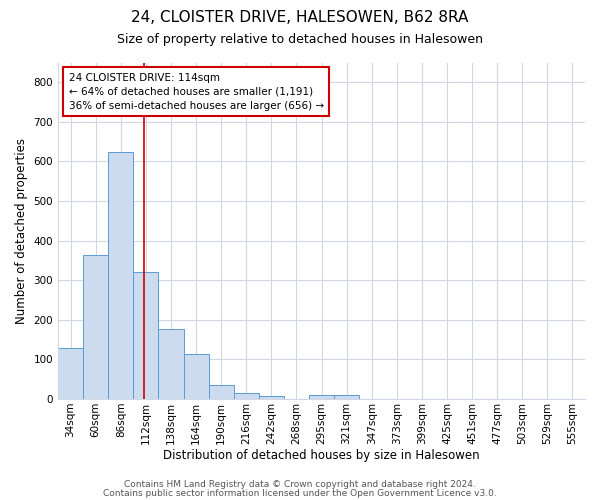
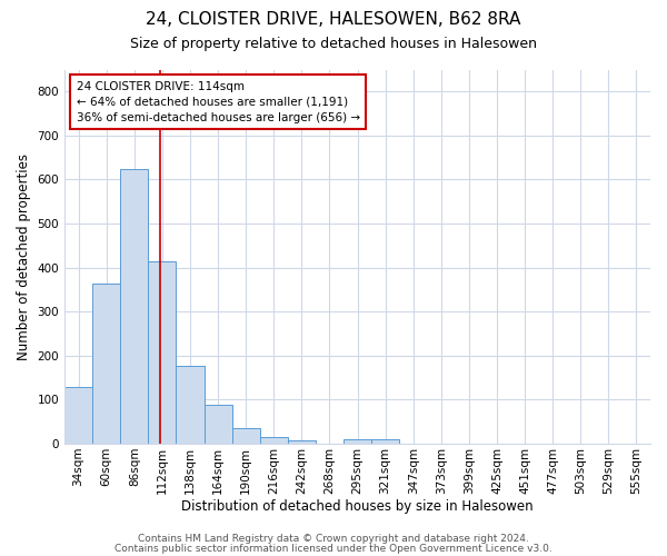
112sqm: 320 -> 415
164sqm: 115 -> 88
